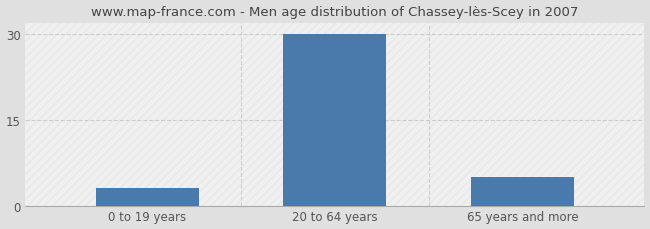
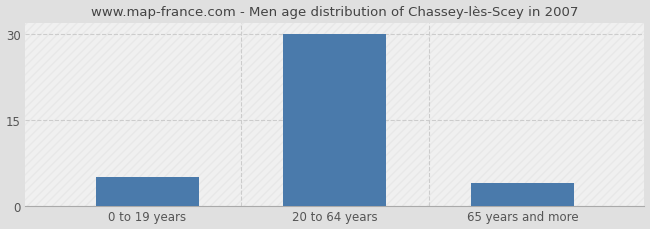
0 to 19 years: 3 -> 5
65 years and more: 5 -> 4
